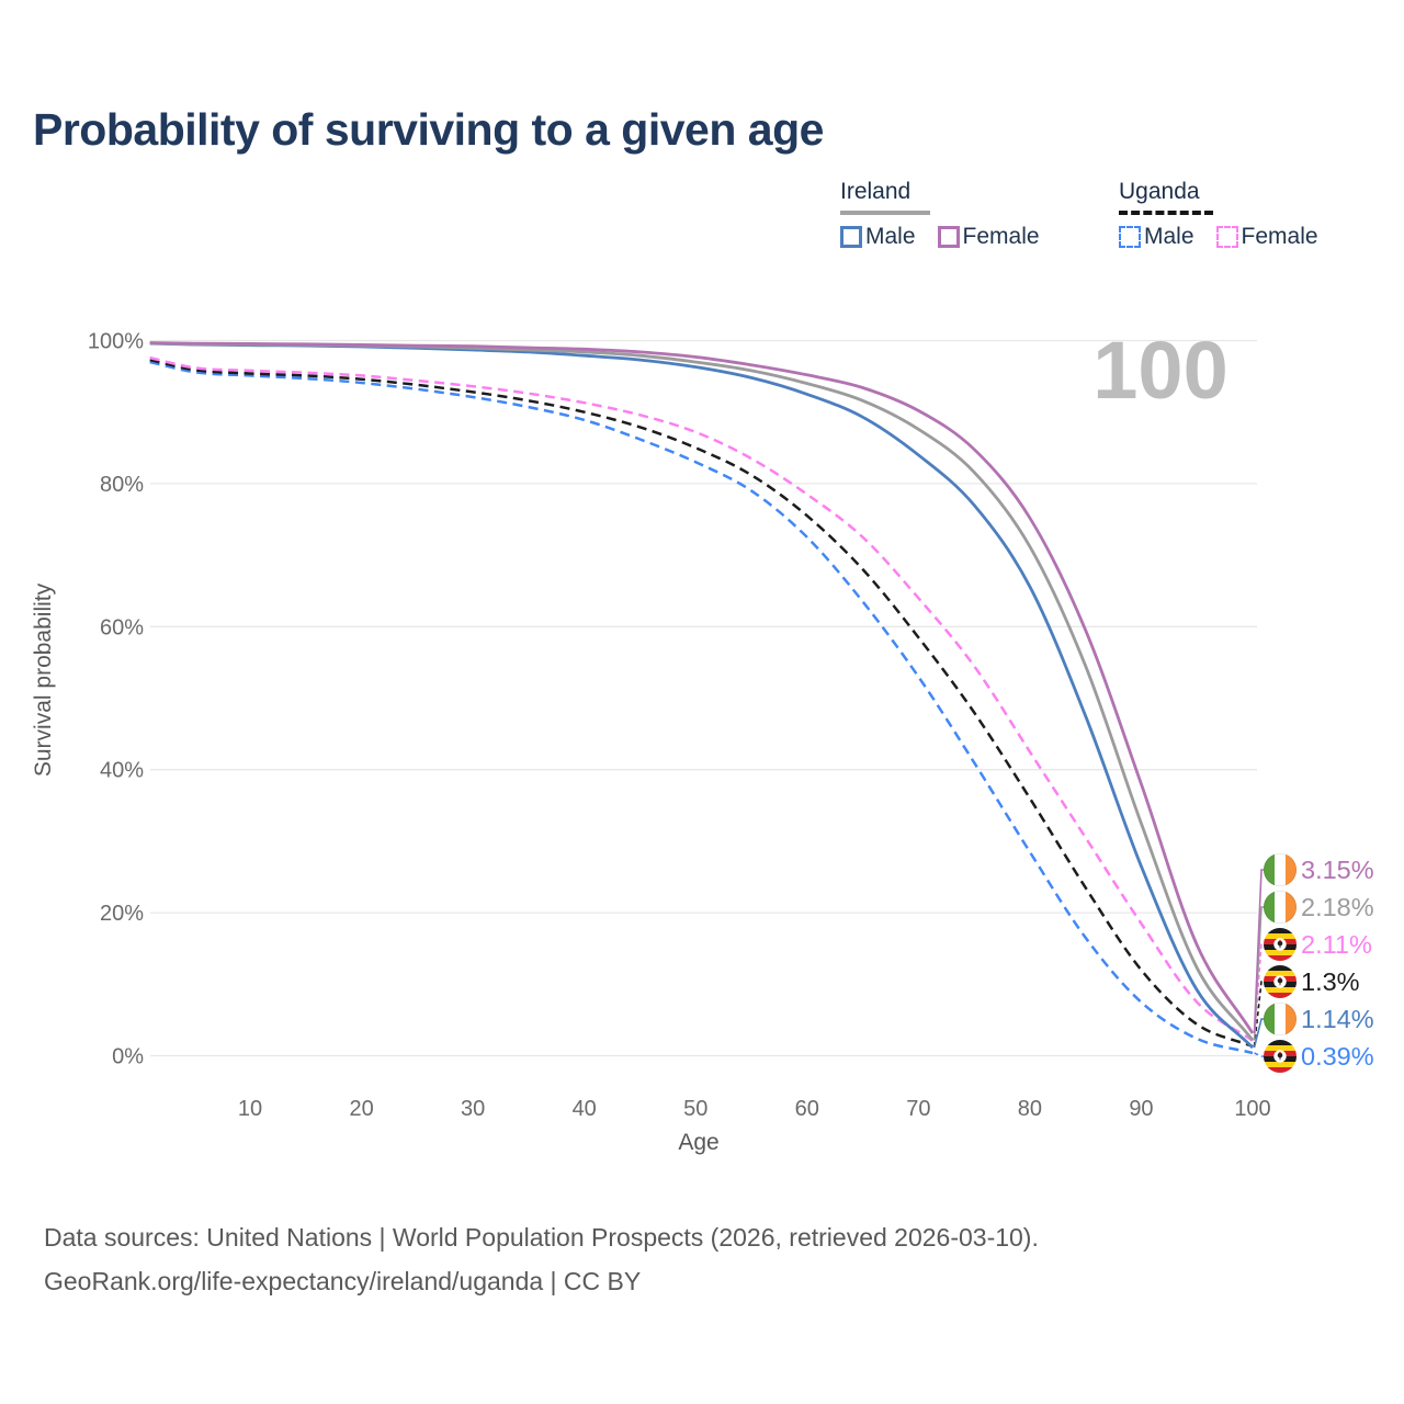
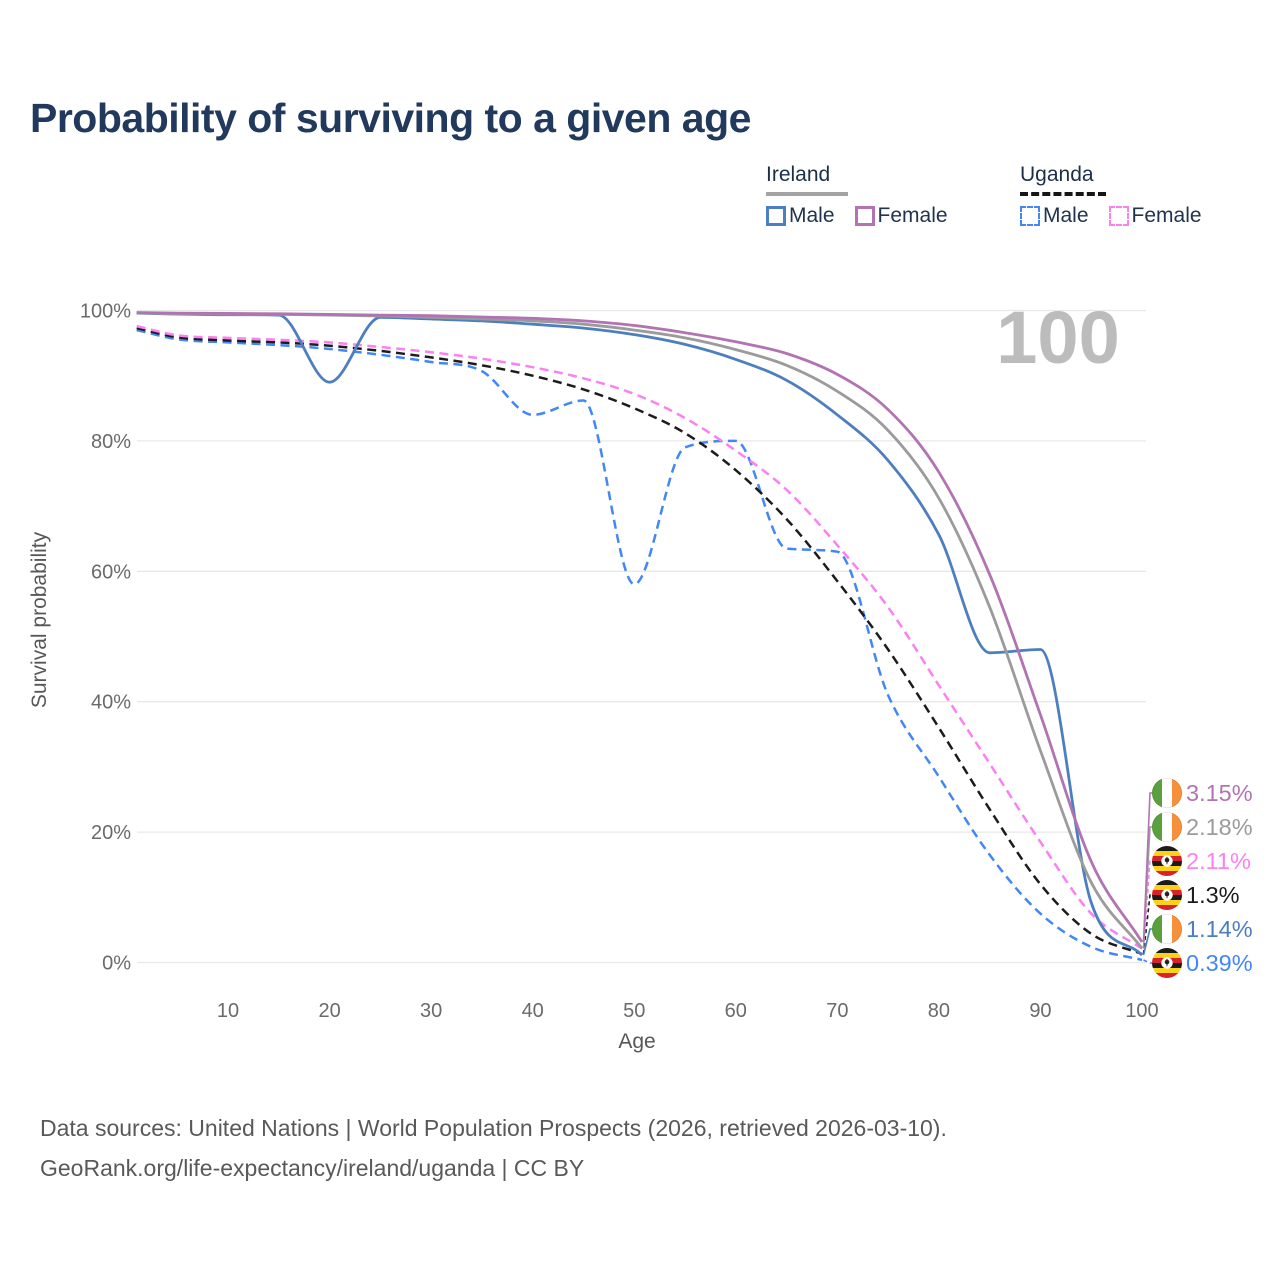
Ireland Male/20: 99% -> 89%
Uganda Male/40: 89% -> 84%
Uganda Male/50: 83% -> 58%
Uganda Male/60: 72% -> 80%
Uganda Male/70: 53% -> 63%
Ireland Male/90: 26% -> 48%
